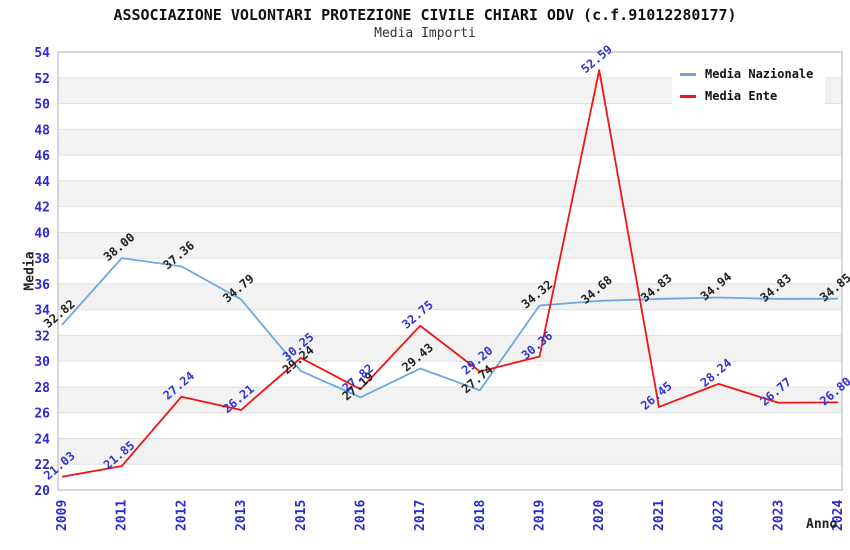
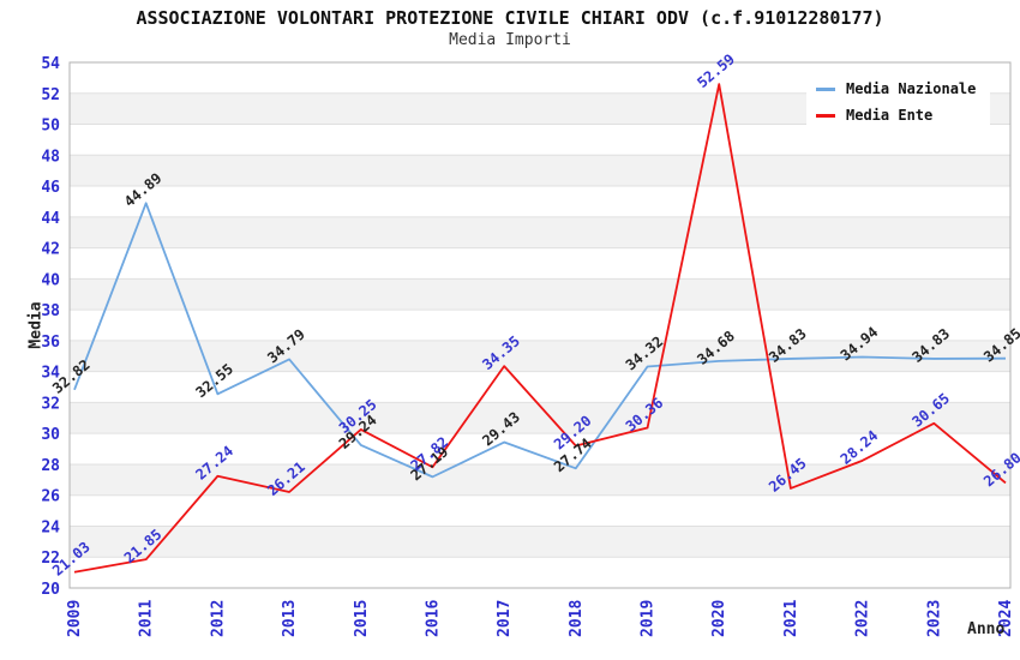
Media Nazionale/2011: 38.00 -> 44.89
Media Nazionale/2012: 37.36 -> 32.55
Media Ente/2017: 32.75 -> 34.35
Media Ente/2023: 26.77 -> 30.65
